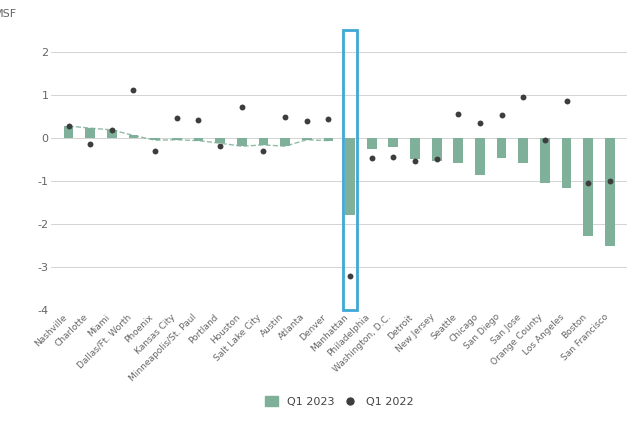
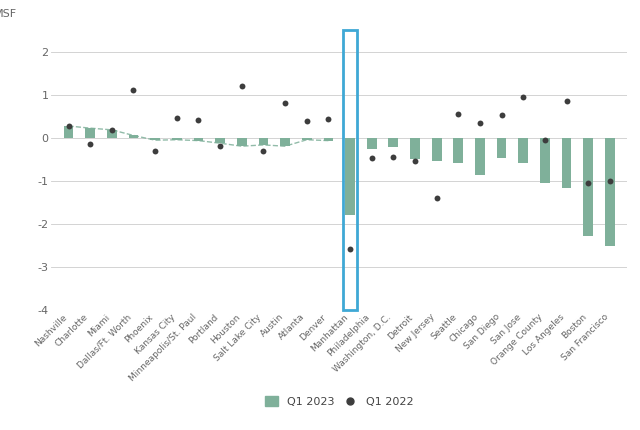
Q1 2022/Houston: 0.72 -> 1.20
Q1 2022/Austin: 0.47 -> 0.80
Q1 2022/Manhattan: -3.22 -> -2.60
Q1 2022/New Jersey: -0.50 -> -1.40
